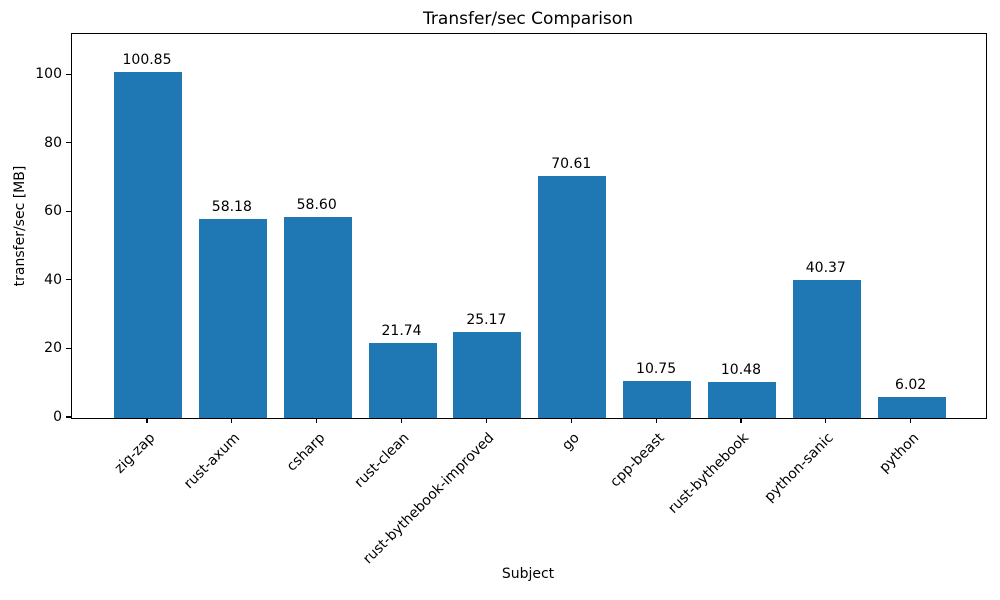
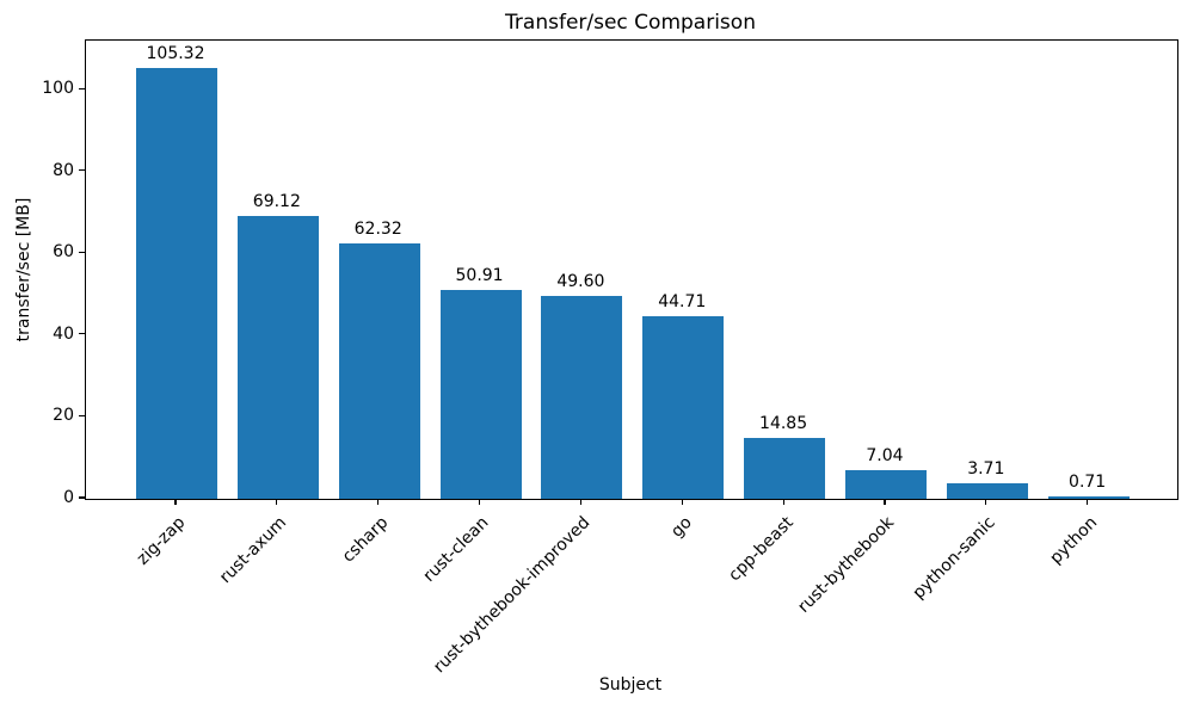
zig-zap: 100.85 -> 105.32
rust-axum: 58.18 -> 69.12
csharp: 58.60 -> 62.32
rust-clean: 21.74 -> 50.91
rust-bythebook-improved: 25.17 -> 49.60
go: 70.61 -> 44.71
cpp-beast: 10.75 -> 14.85
rust-bythebook: 10.48 -> 7.04
python-sanic: 40.37 -> 3.71
python: 6.02 -> 0.71
